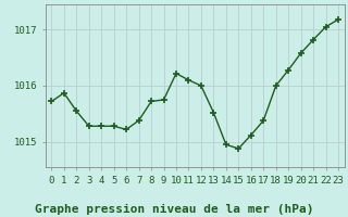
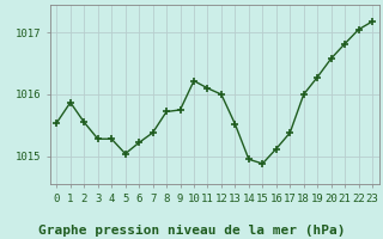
0: 1015.72 -> 1015.54
5: 1015.28 -> 1015.04
